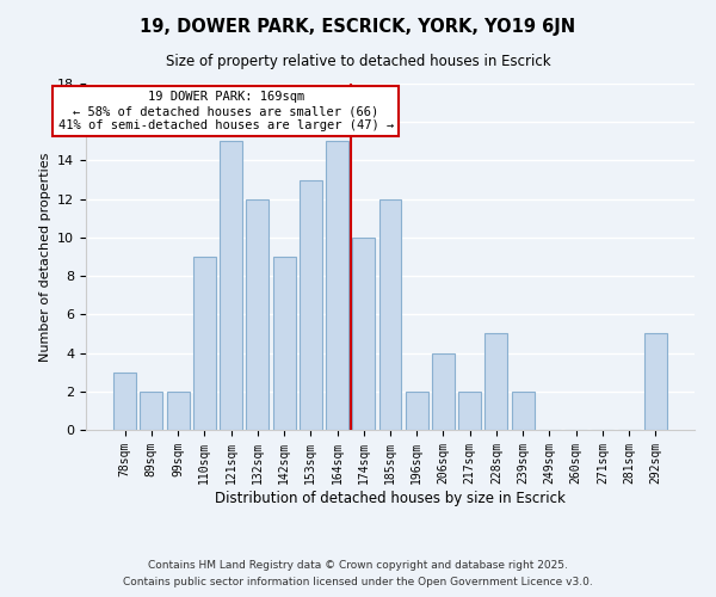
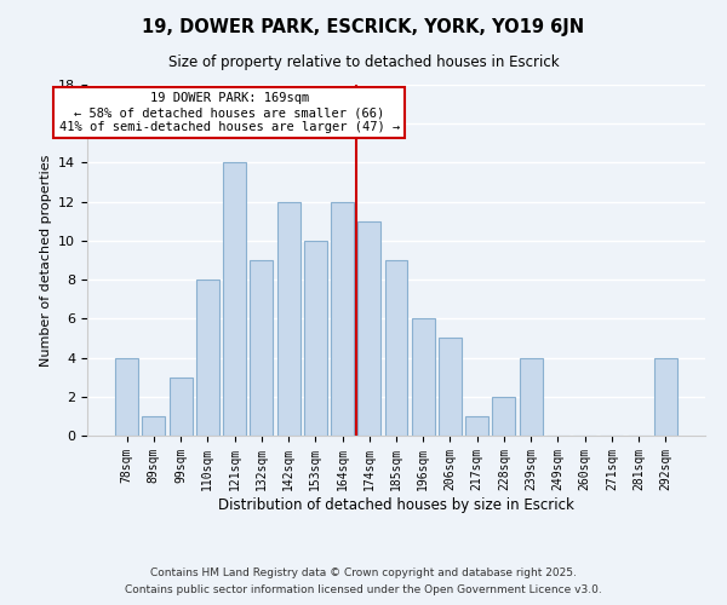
78sqm: 3 -> 4
89sqm: 2 -> 1
99sqm: 2 -> 3
110sqm: 9 -> 8
121sqm: 15 -> 14
132sqm: 12 -> 9
142sqm: 9 -> 12
153sqm: 13 -> 10
164sqm: 15 -> 12
174sqm: 10 -> 11
185sqm: 12 -> 9
196sqm: 2 -> 6
206sqm: 4 -> 5
217sqm: 2 -> 1
228sqm: 5 -> 2
239sqm: 2 -> 4
292sqm: 5 -> 4
